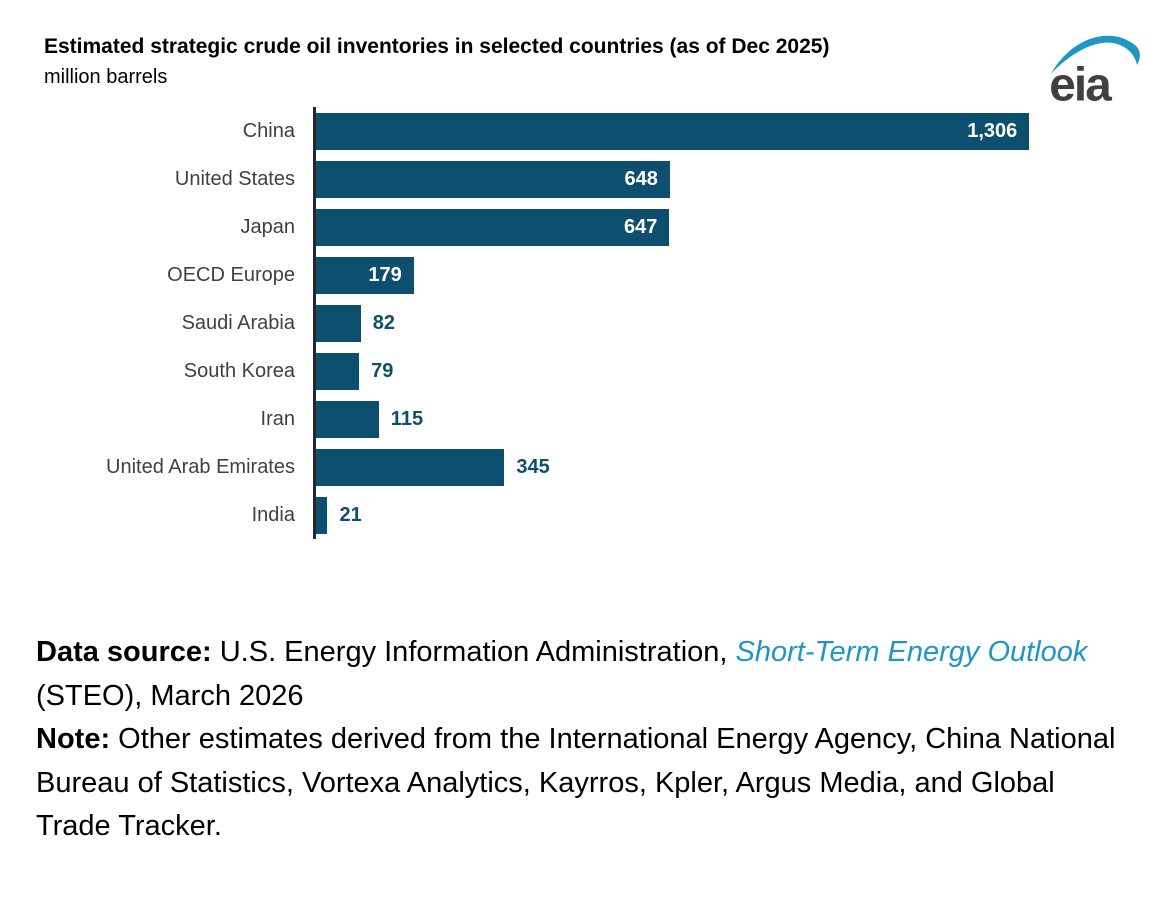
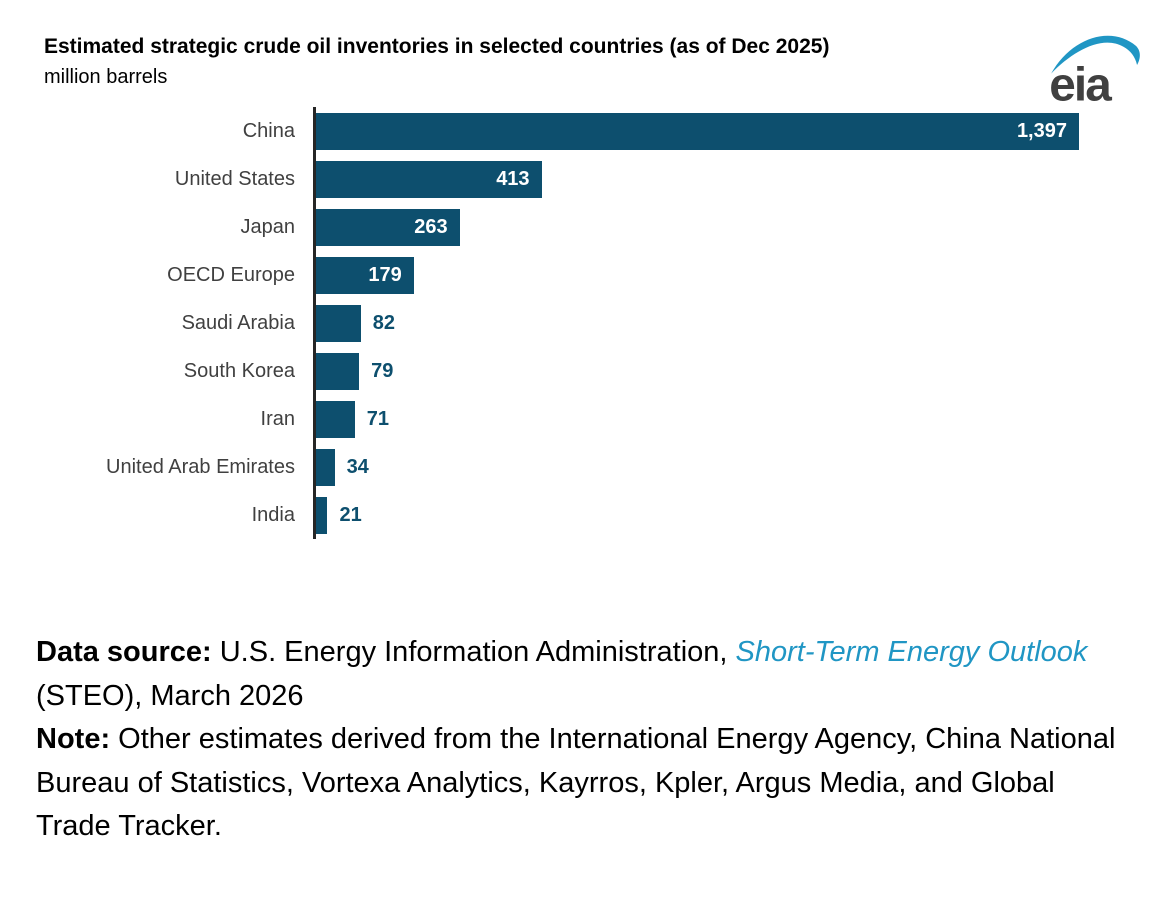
China: 1,306 -> 1,397
United States: 648 -> 413
Japan: 647 -> 263
Iran: 115 -> 71
United Arab Emirates: 345 -> 34
